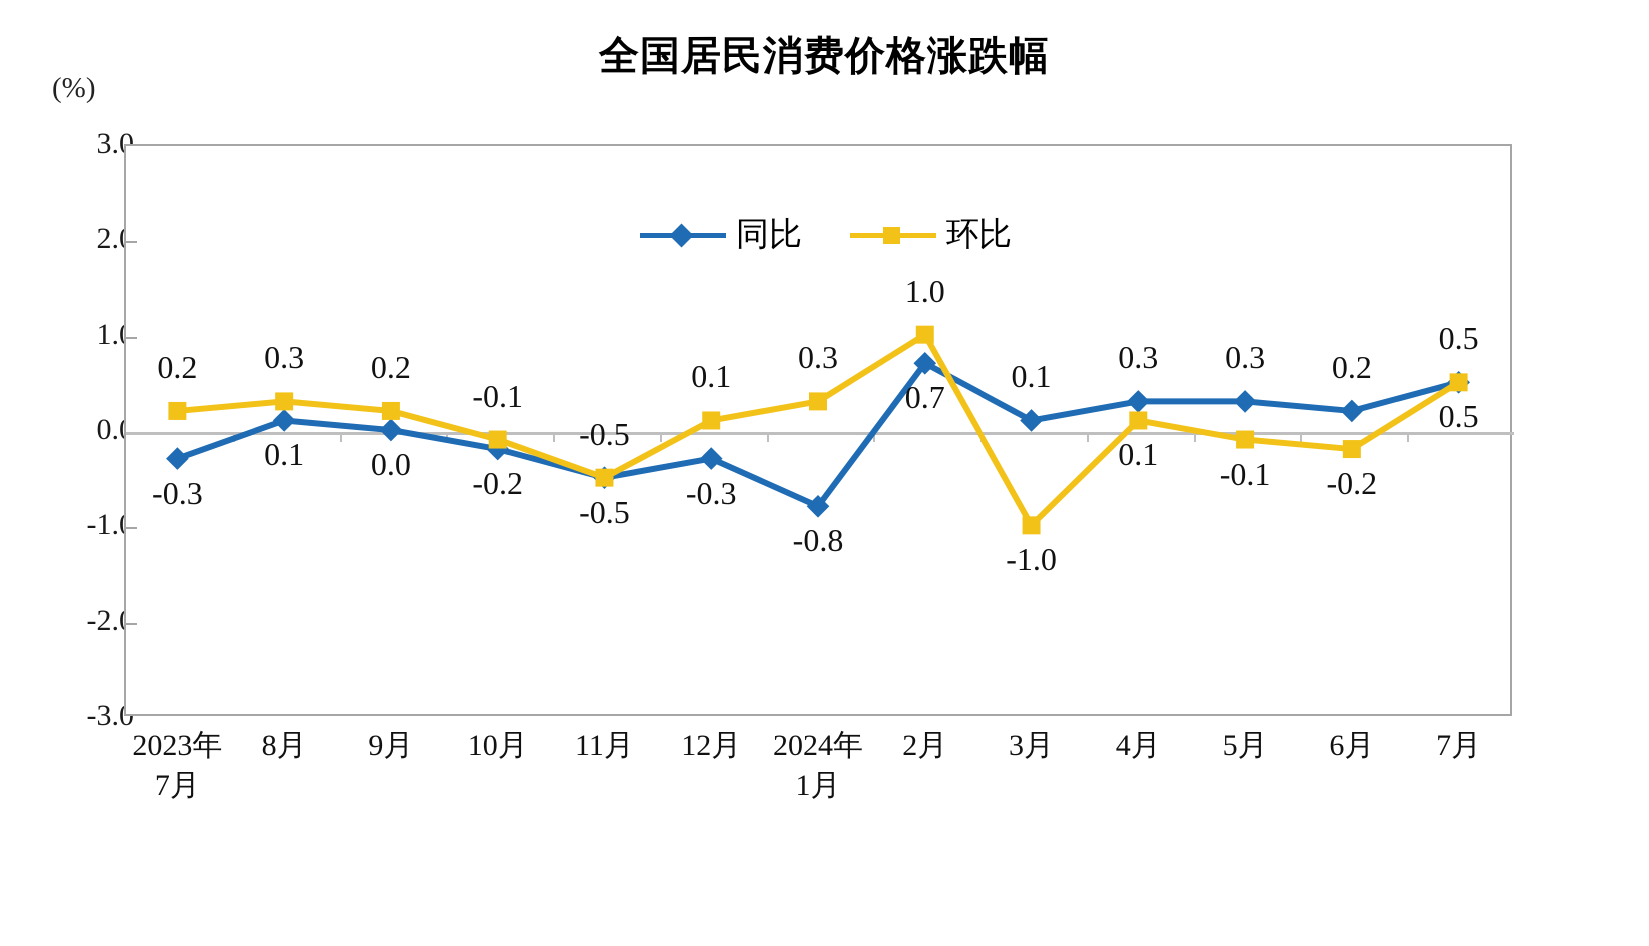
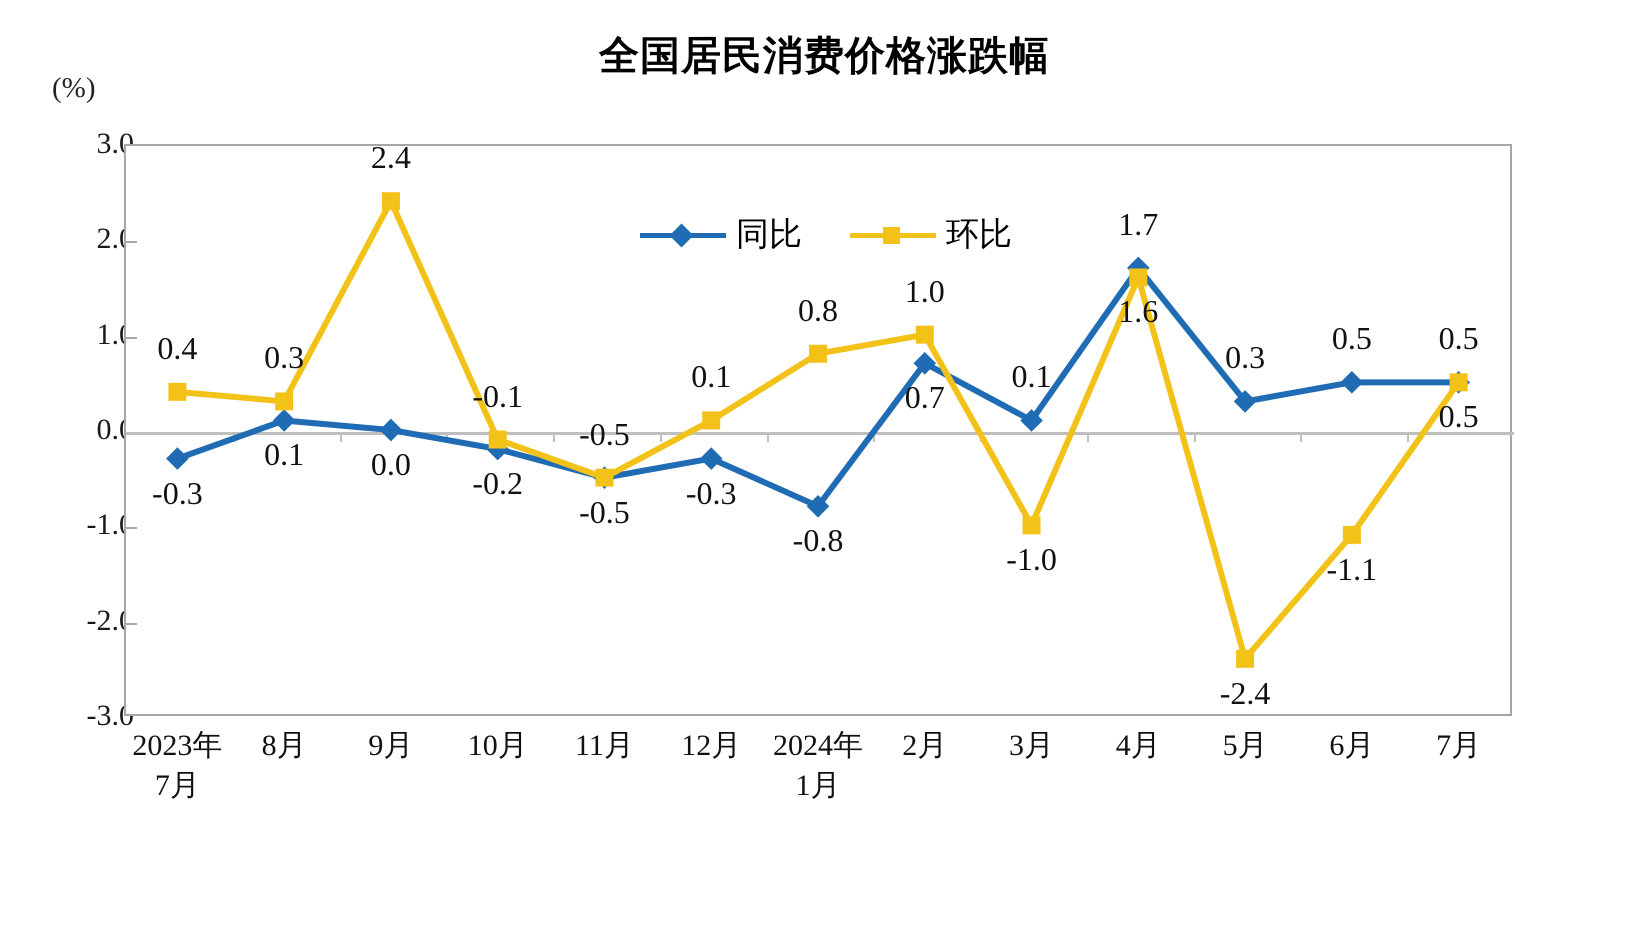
环比/2023年 7月: 0.2 -> 0.4
环比/9月: 0.2 -> 2.4
环比/2024年 1月: 0.3 -> 0.8
同比/4月: 0.3 -> 1.7
环比/4月: 0.1 -> 1.6
环比/5月: -0.1 -> -2.4
同比/6月: 0.2 -> 0.5
环比/6月: -0.2 -> -1.1
